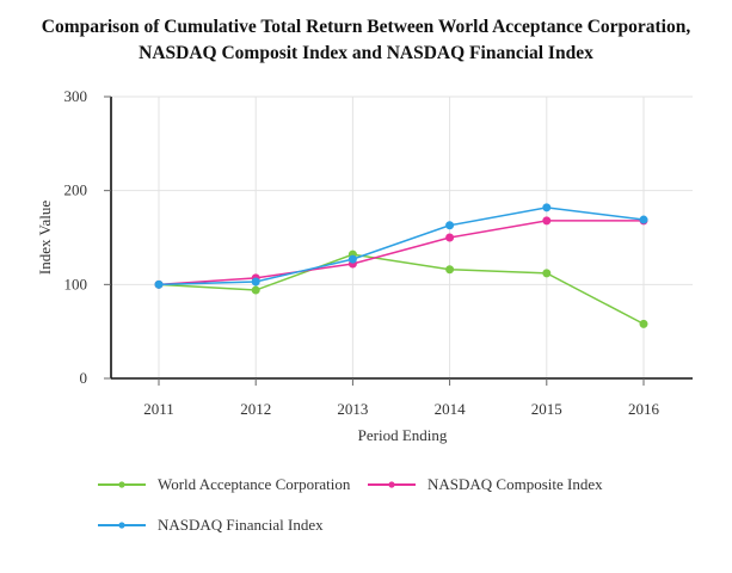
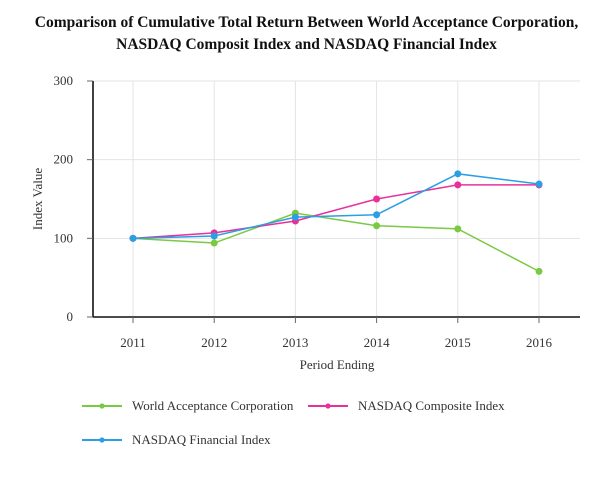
NASDAQ Financial Index/2014: 160 -> 130
